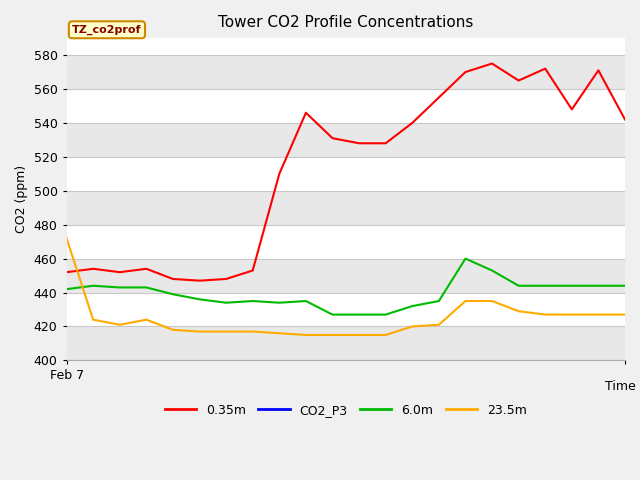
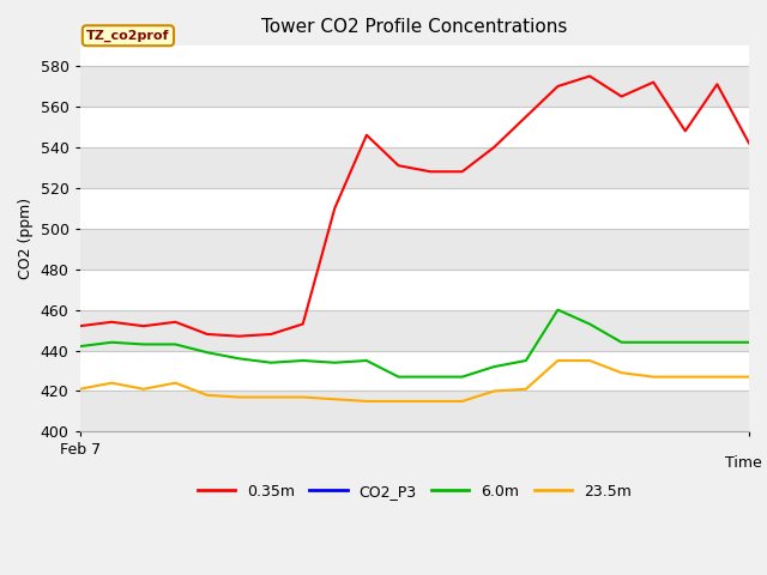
23.5m/Feb 7: 472 -> 421
